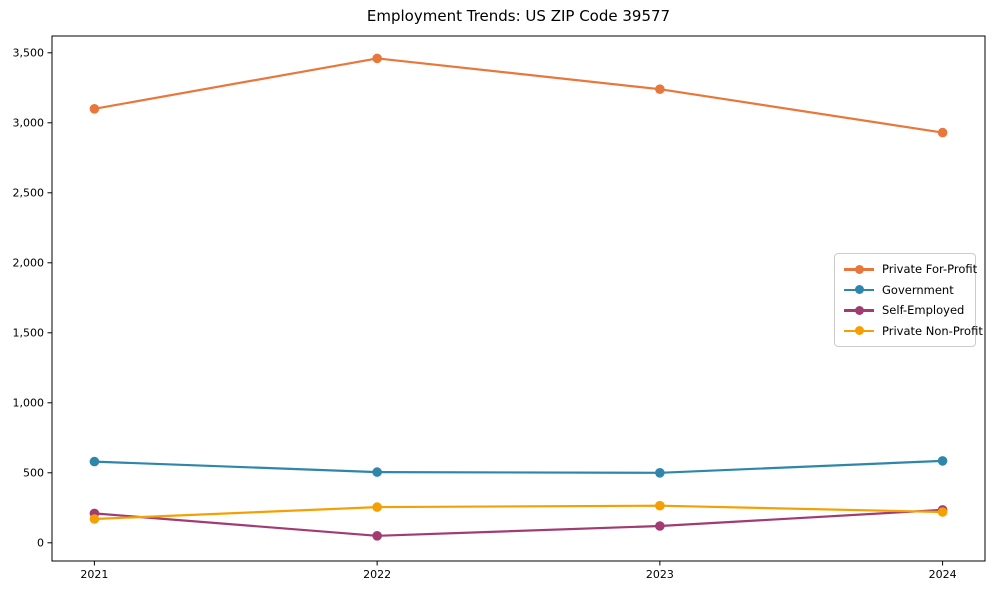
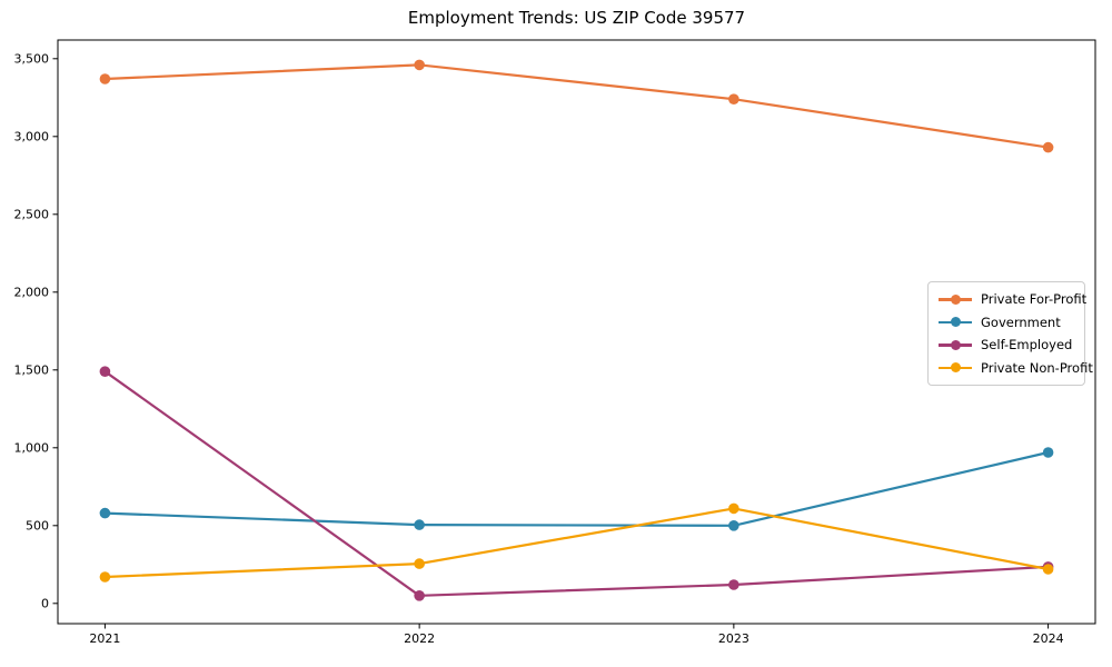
Private For-Profit/2021: 3100 -> 3370
Self-Employed/2021: 210 -> 1490
Private Non-Profit/2023: 260 -> 610
Government/2024: 580 -> 970
